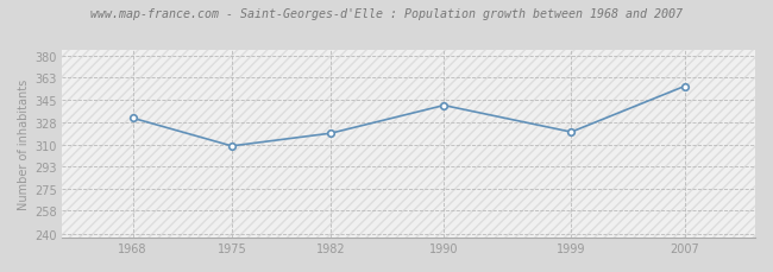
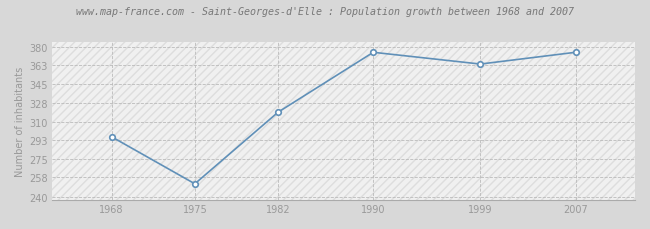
1968: 331 -> 296
1975: 309 -> 252
1990: 341 -> 375
1999: 320 -> 364
2007: 356 -> 375
